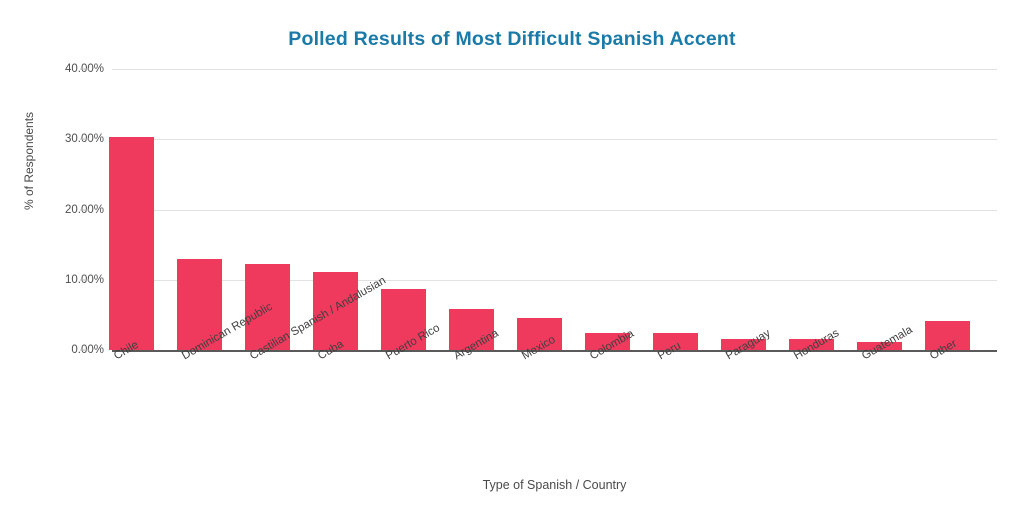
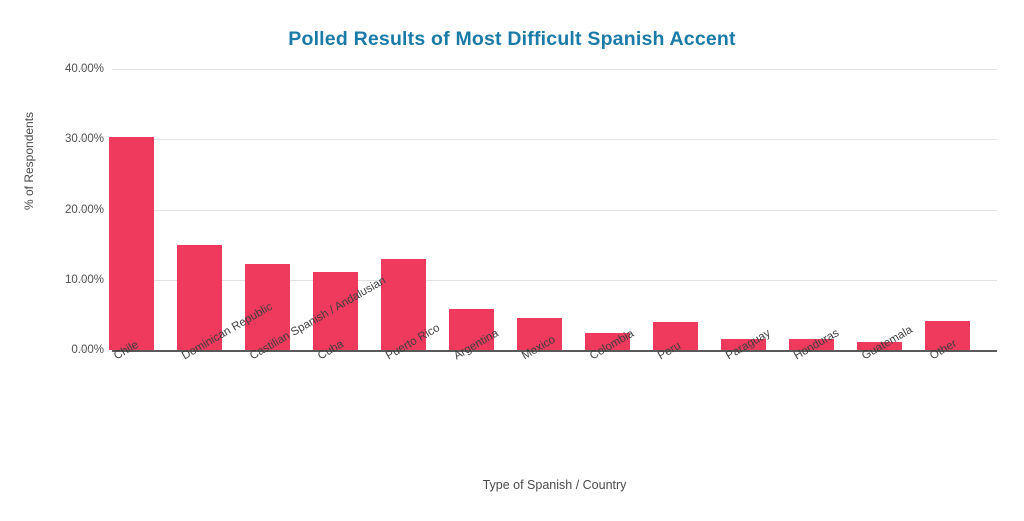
Dominican Republic: 13% -> 15%
Puerto Rico: 9% -> 13%
Peru: 2% -> 4%
